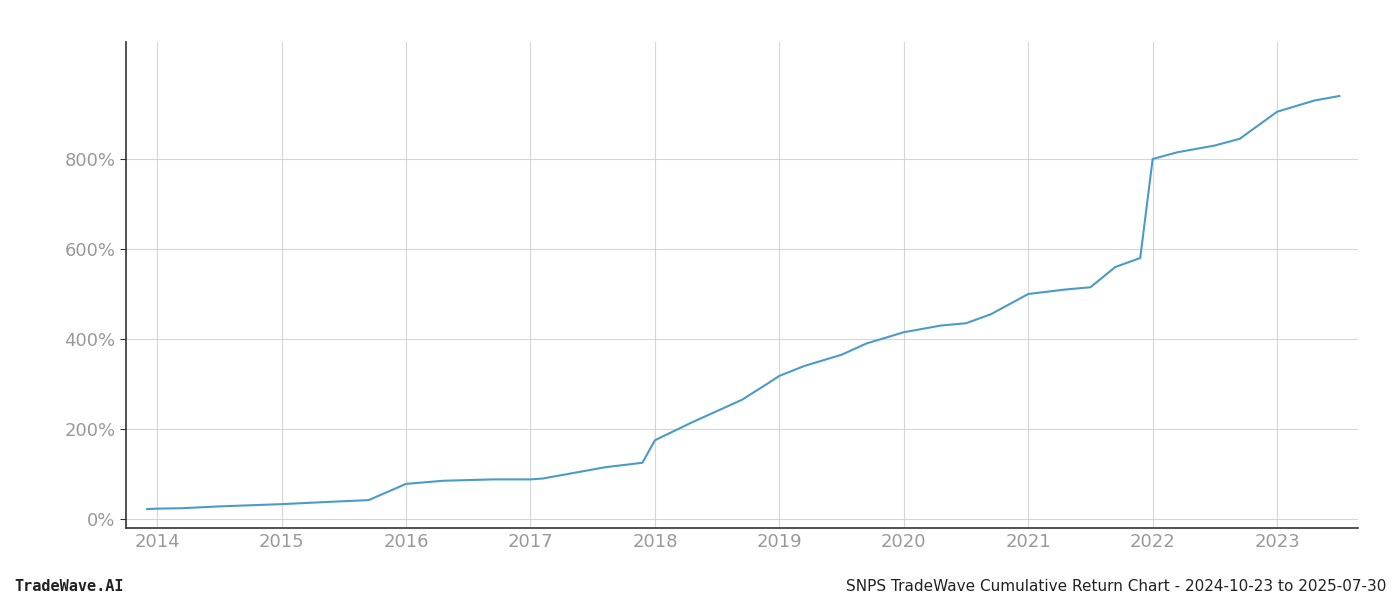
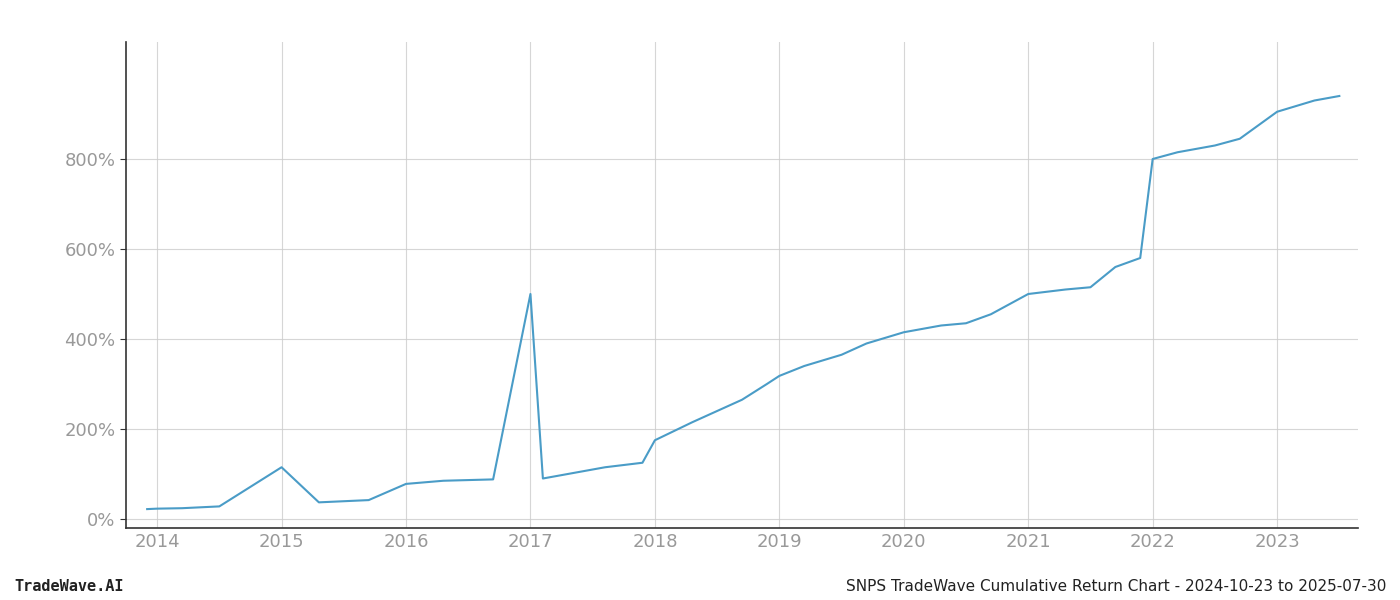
2015: 33% -> 115%
2017: 88% -> 500%
